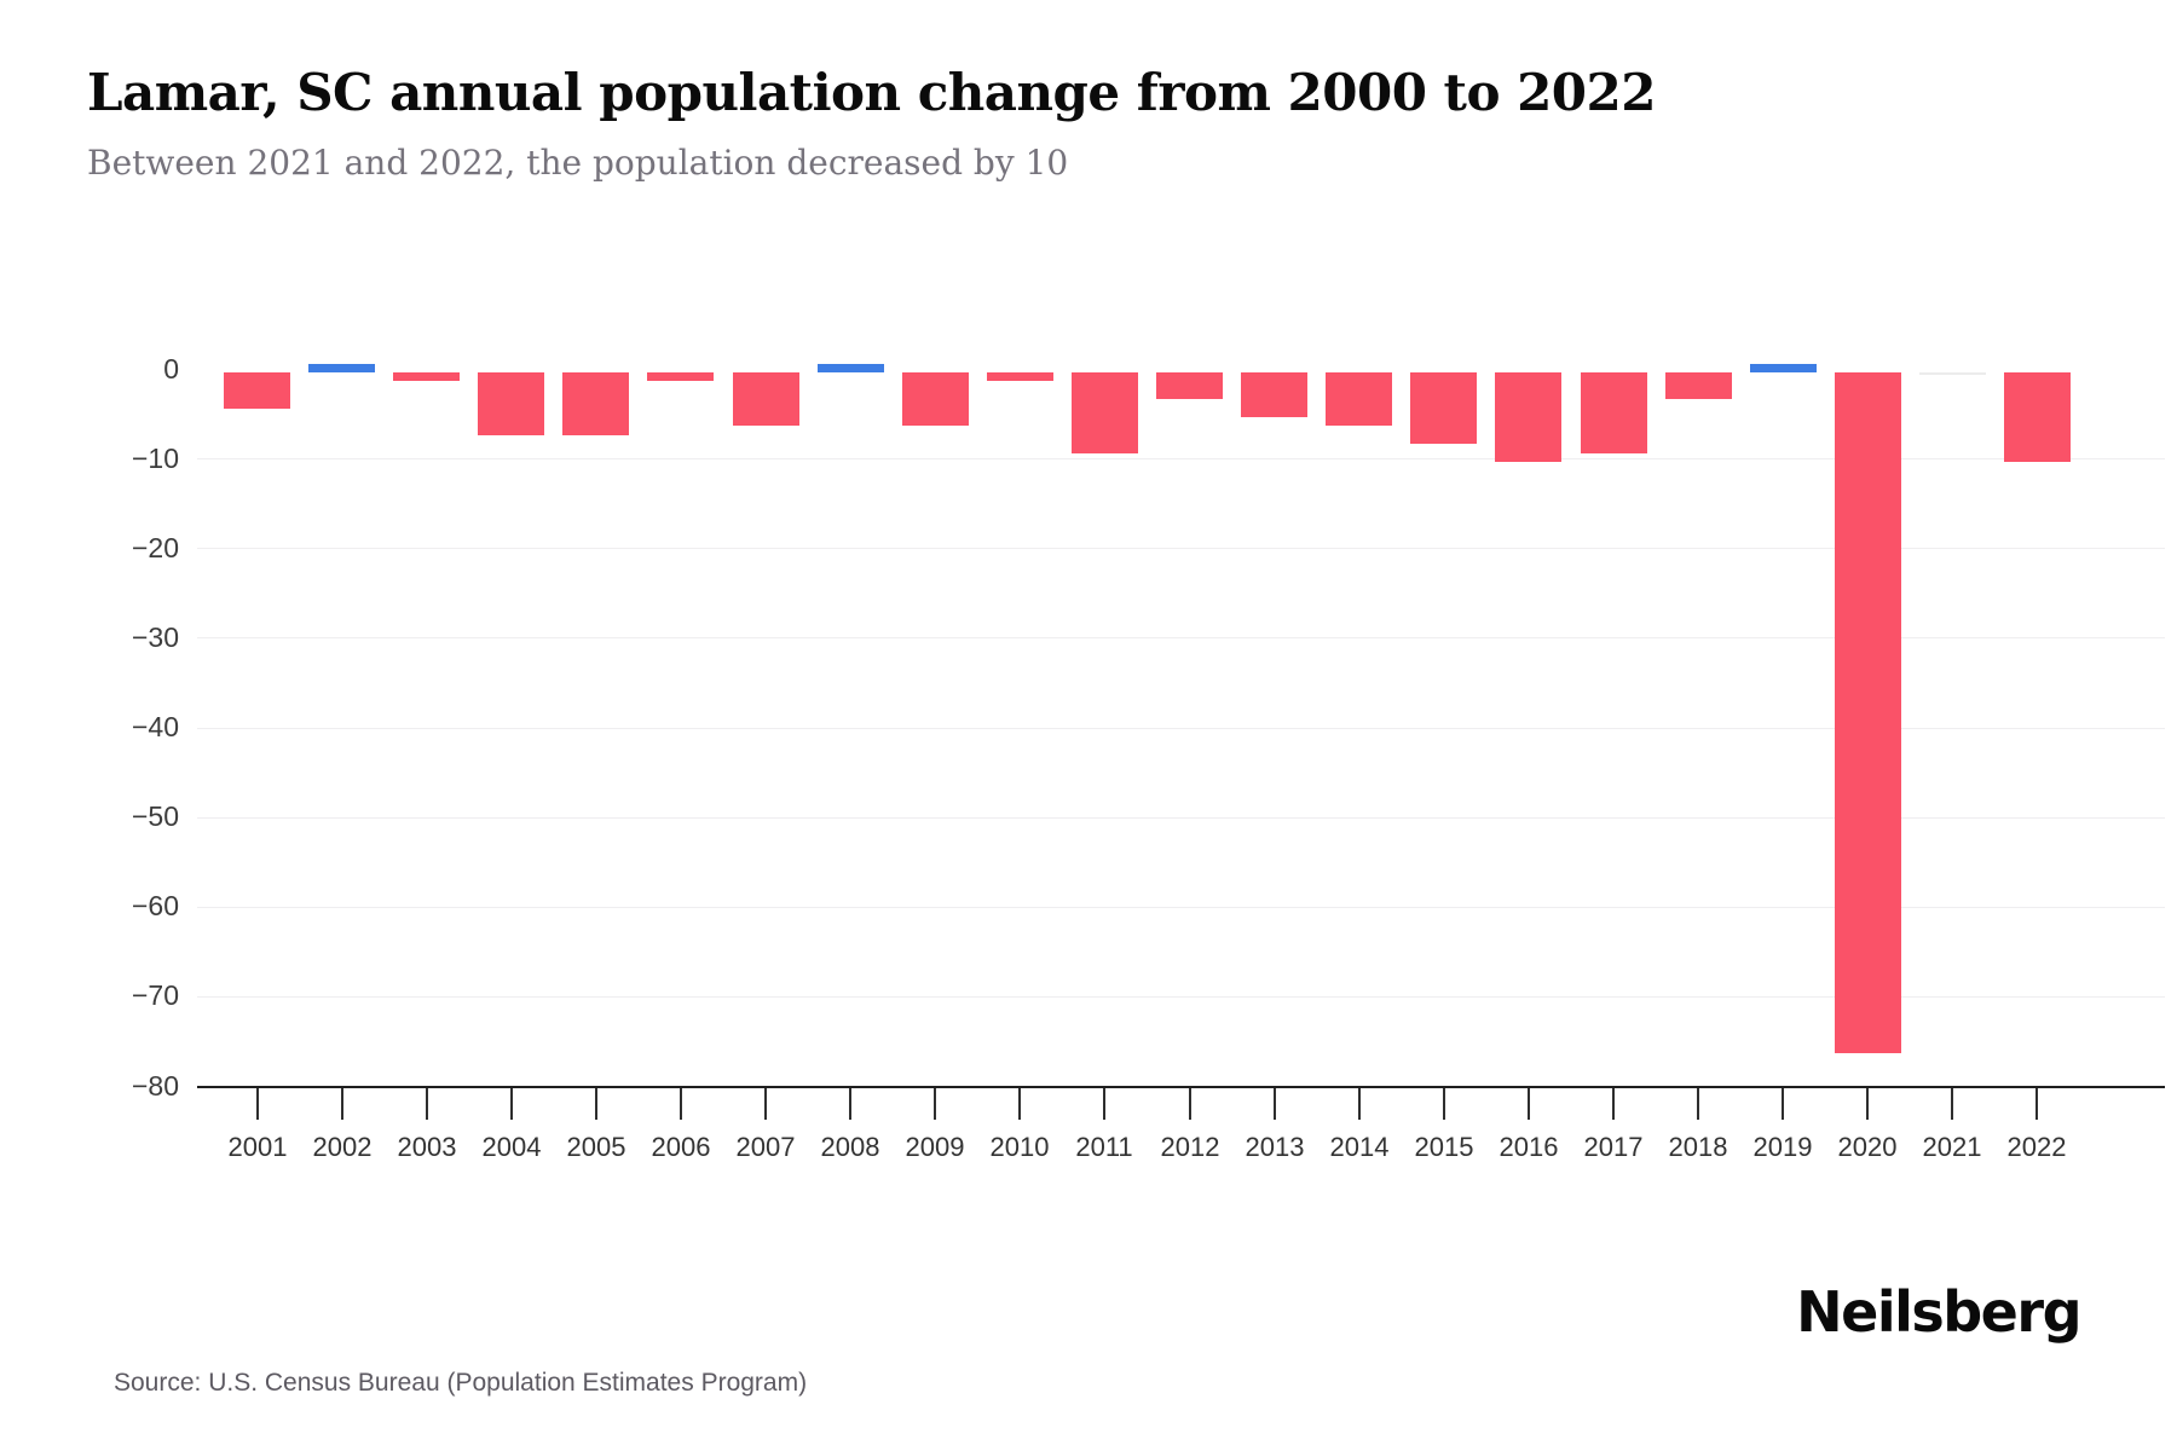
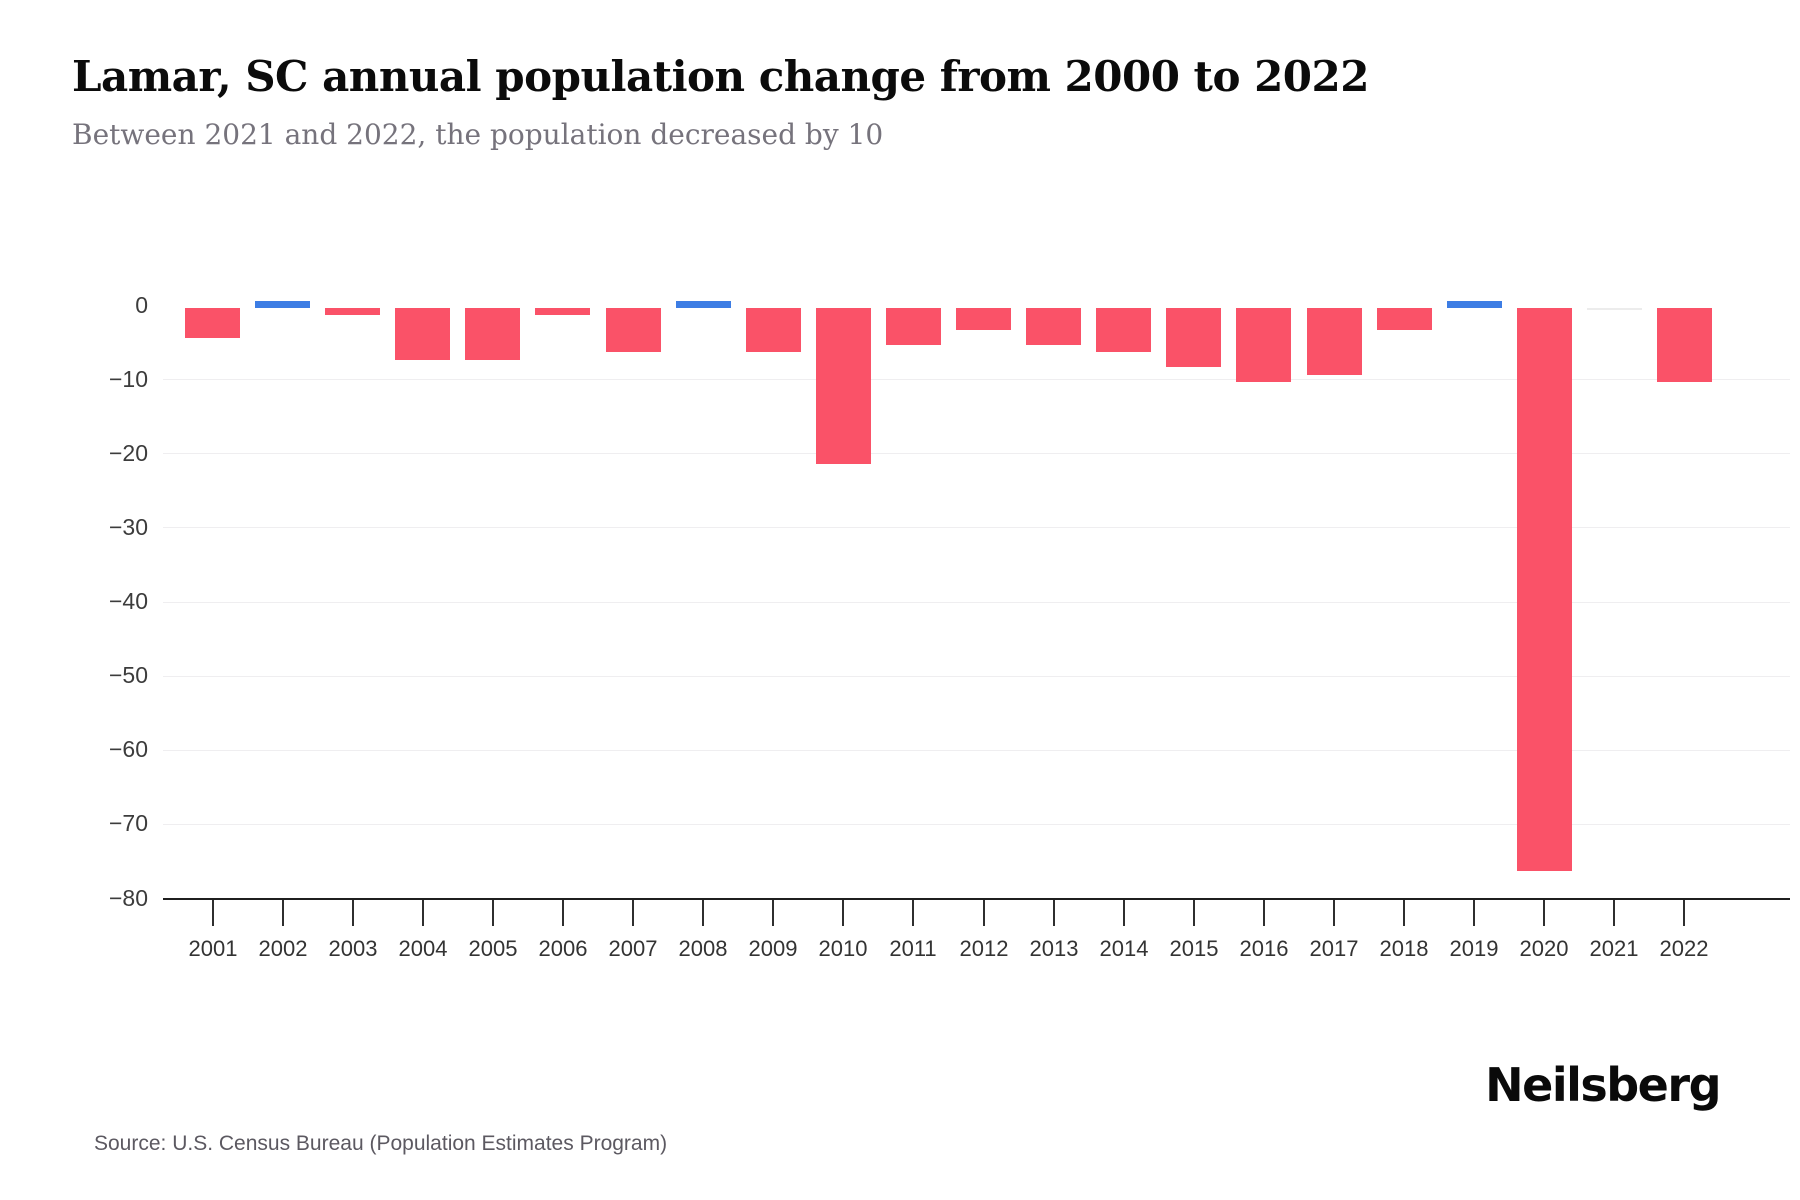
2010: -1 -> -21
2011: -9 -> -5
